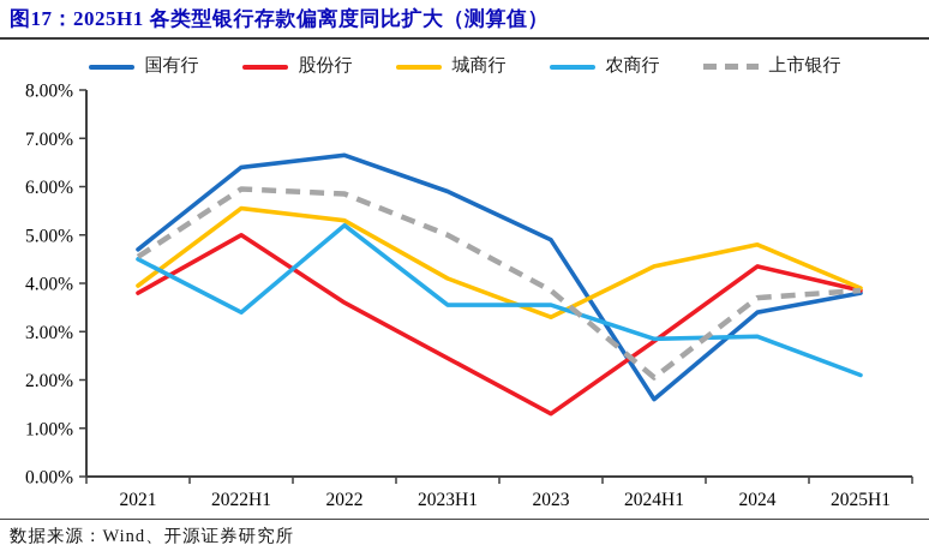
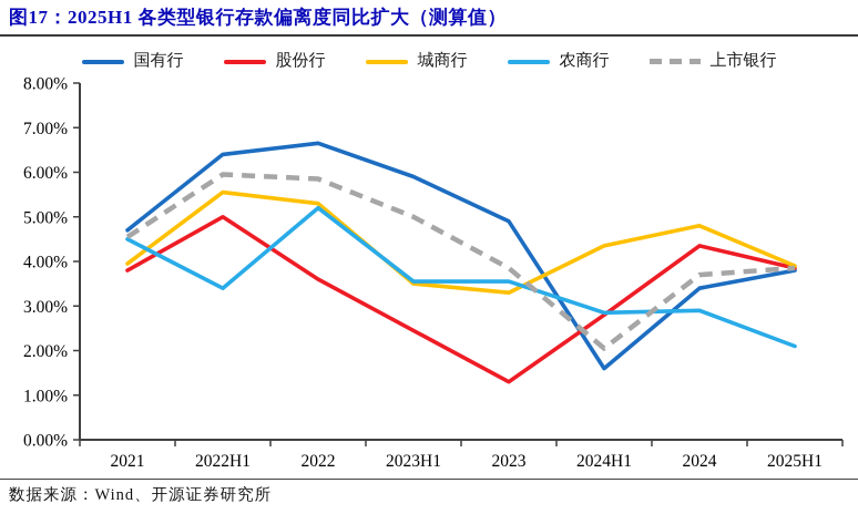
城商行/2023H1: 4.1% -> 3.5%
